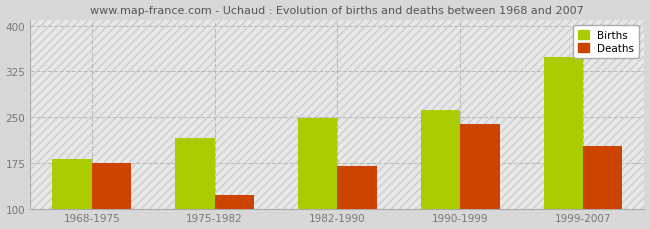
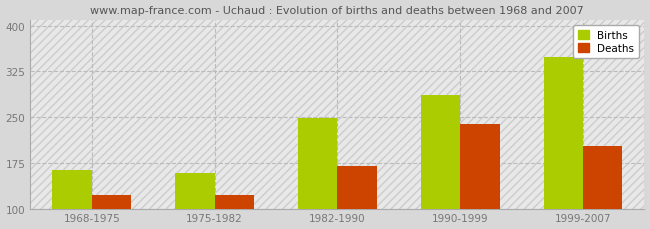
Births/1968-1975: 182 -> 163
Deaths/1968-1975: 174 -> 122
Births/1975-1982: 216 -> 158
Births/1990-1999: 262 -> 287
